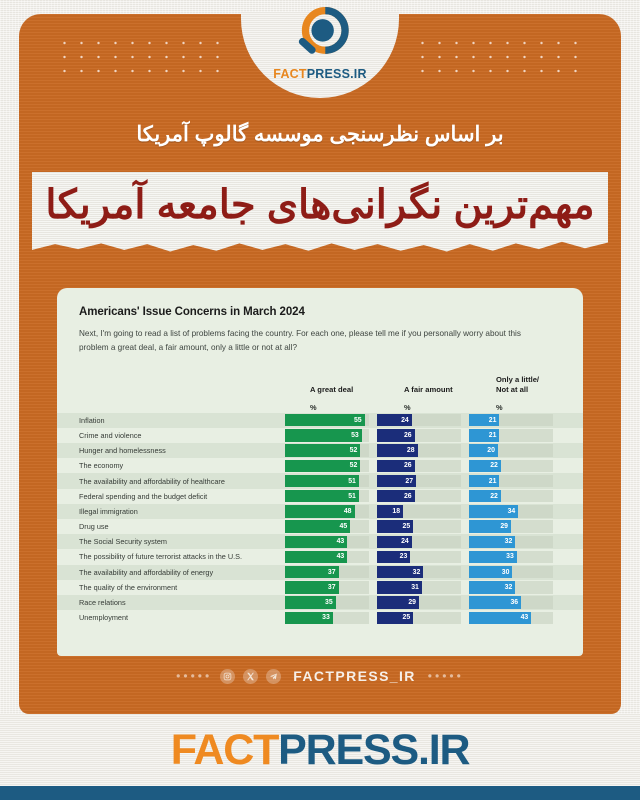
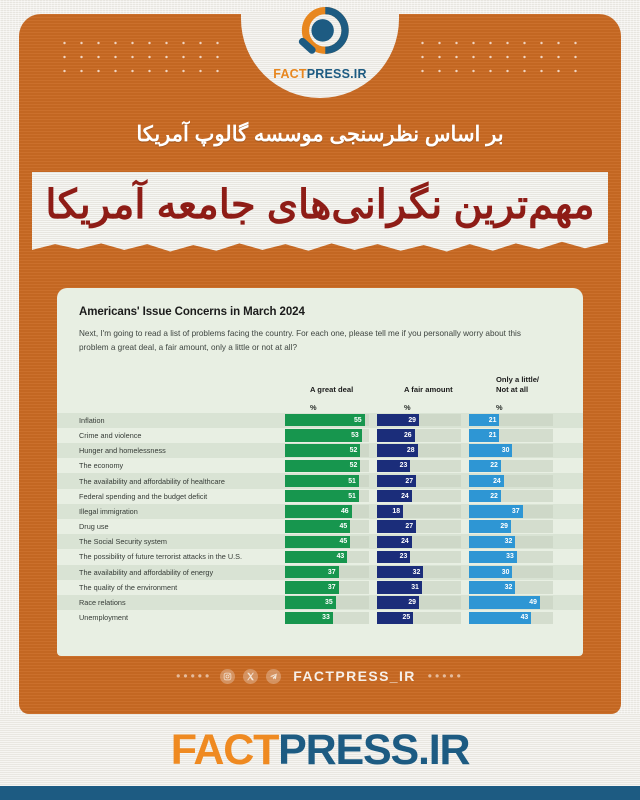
A fair amount/Inflation: 24 -> 29
Only a little/Not at all/Hunger and homelessness: 20 -> 30
A fair amount/The economy: 26 -> 23
Only a little/Not at all/The availability and affordability of healthcare: 21 -> 24
A fair amount/Federal spending and the budget deficit: 26 -> 24
A great deal/Illegal immigration: 48 -> 46
Only a little/Not at all/Illegal immigration: 34 -> 37
A fair amount/Drug use: 25 -> 27
A great deal/The Social Security system: 43 -> 45
Only a little/Not at all/Race relations: 36 -> 49
